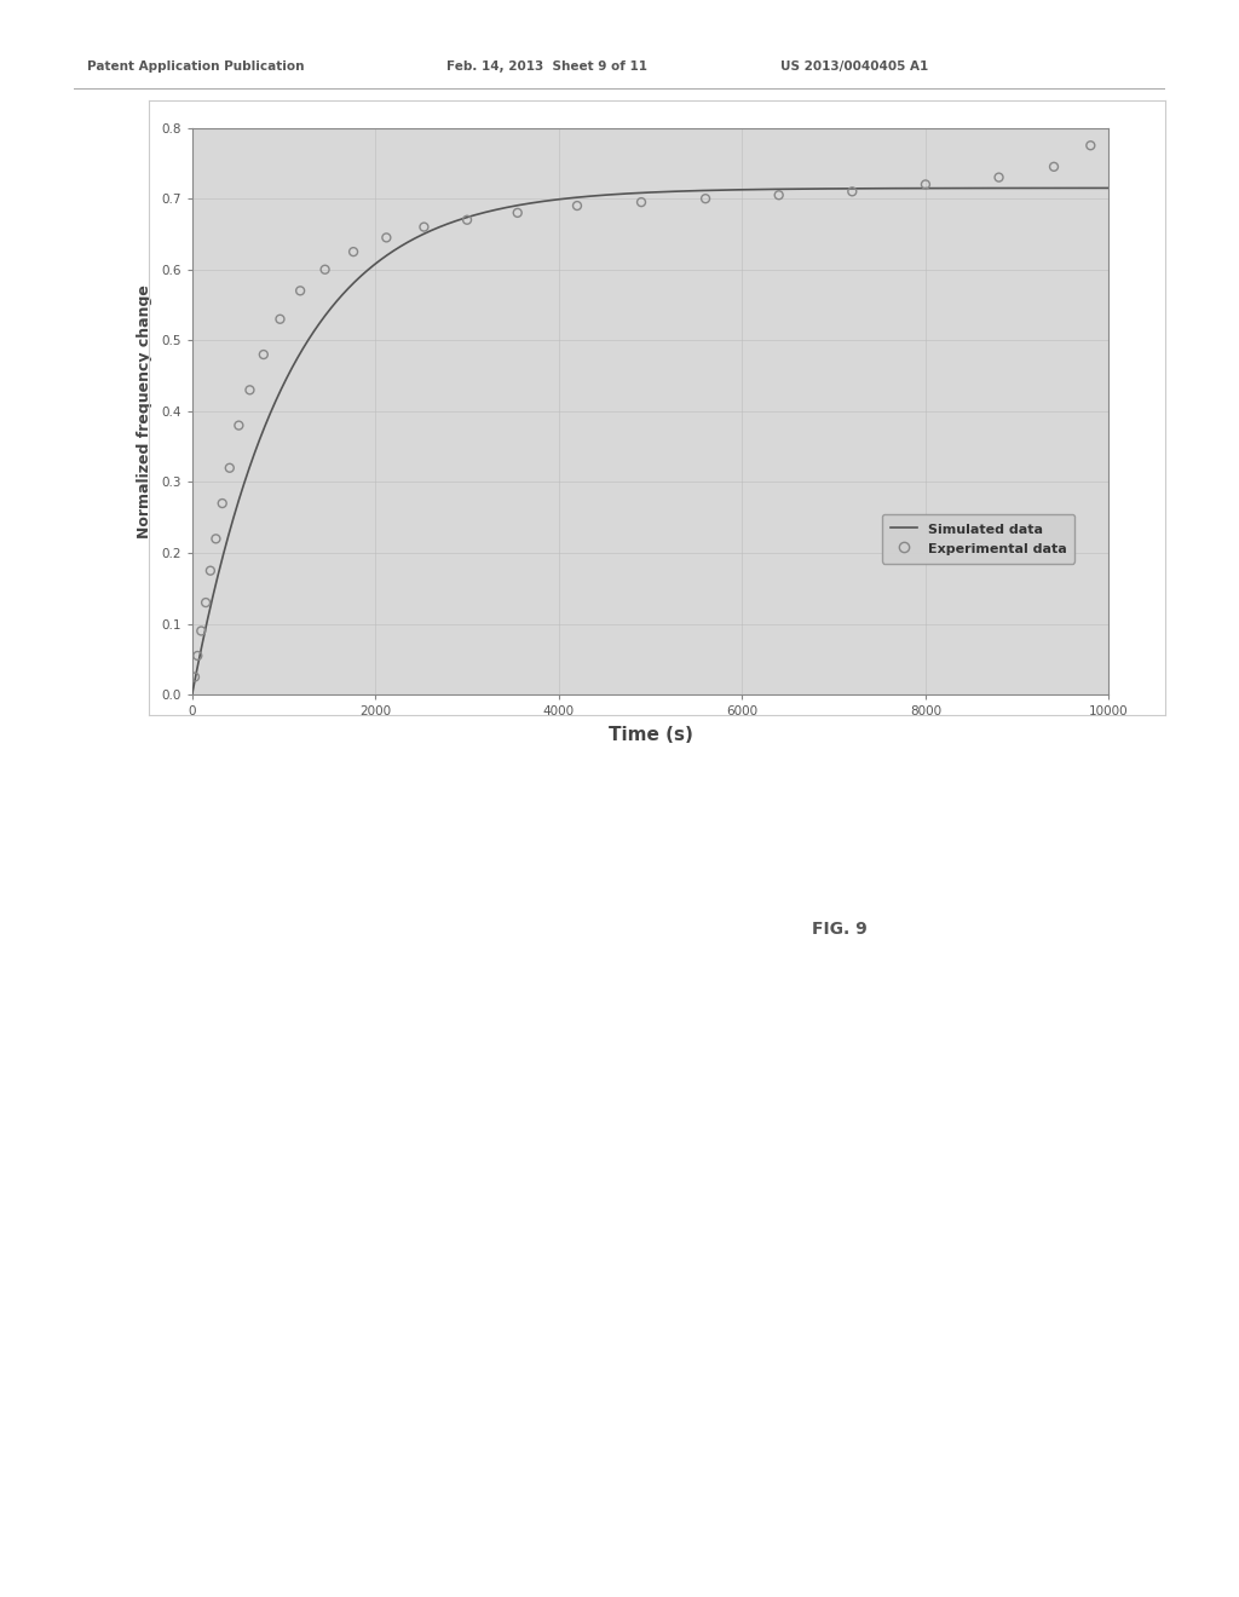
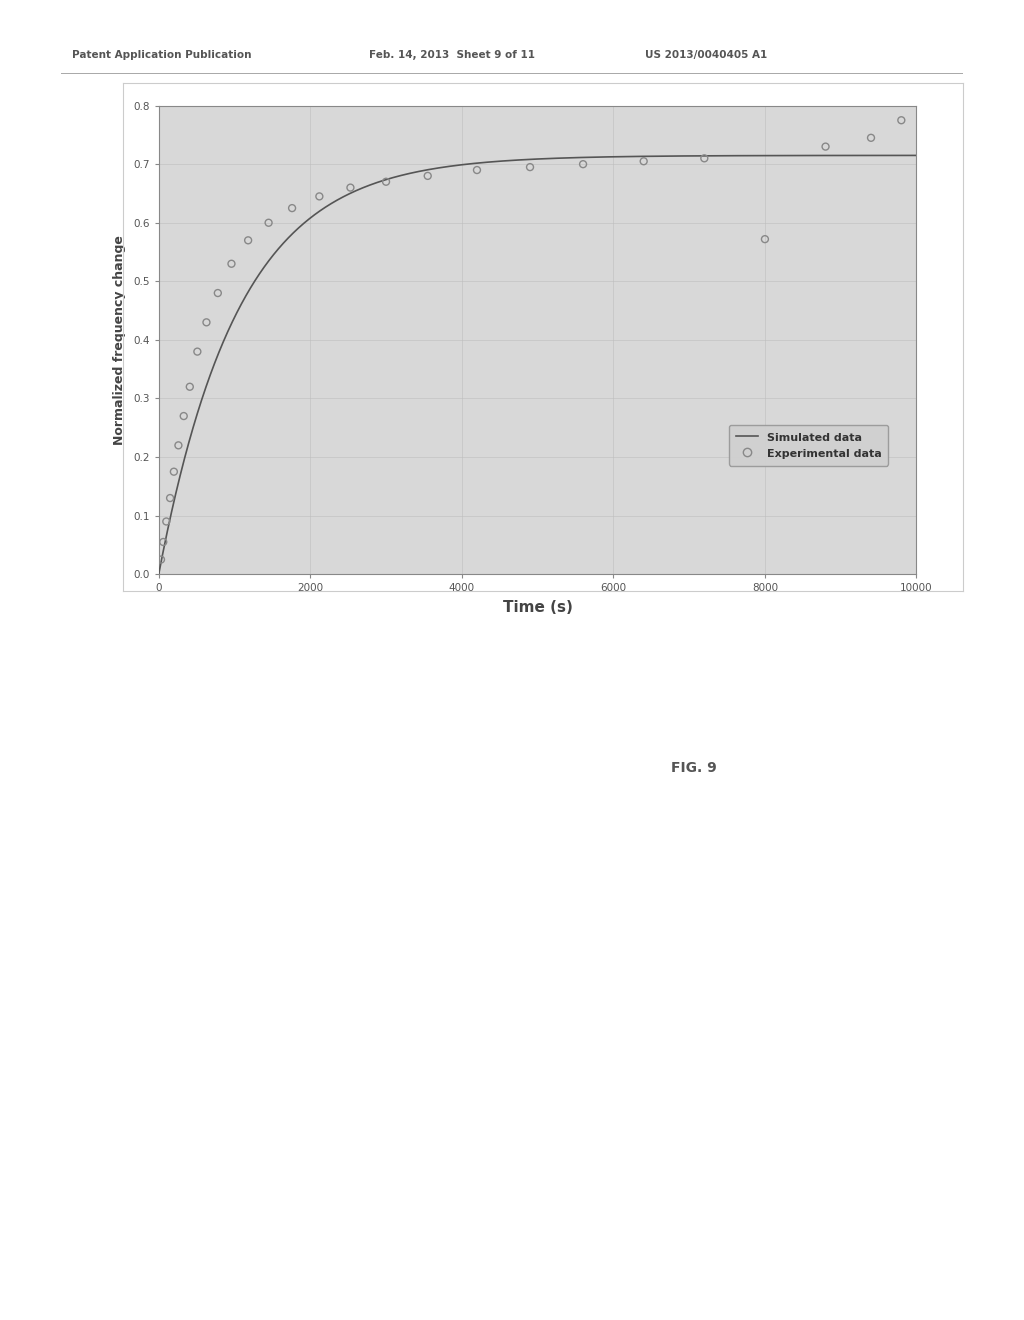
Experimental data/8000: 0.720 -> 0.572
